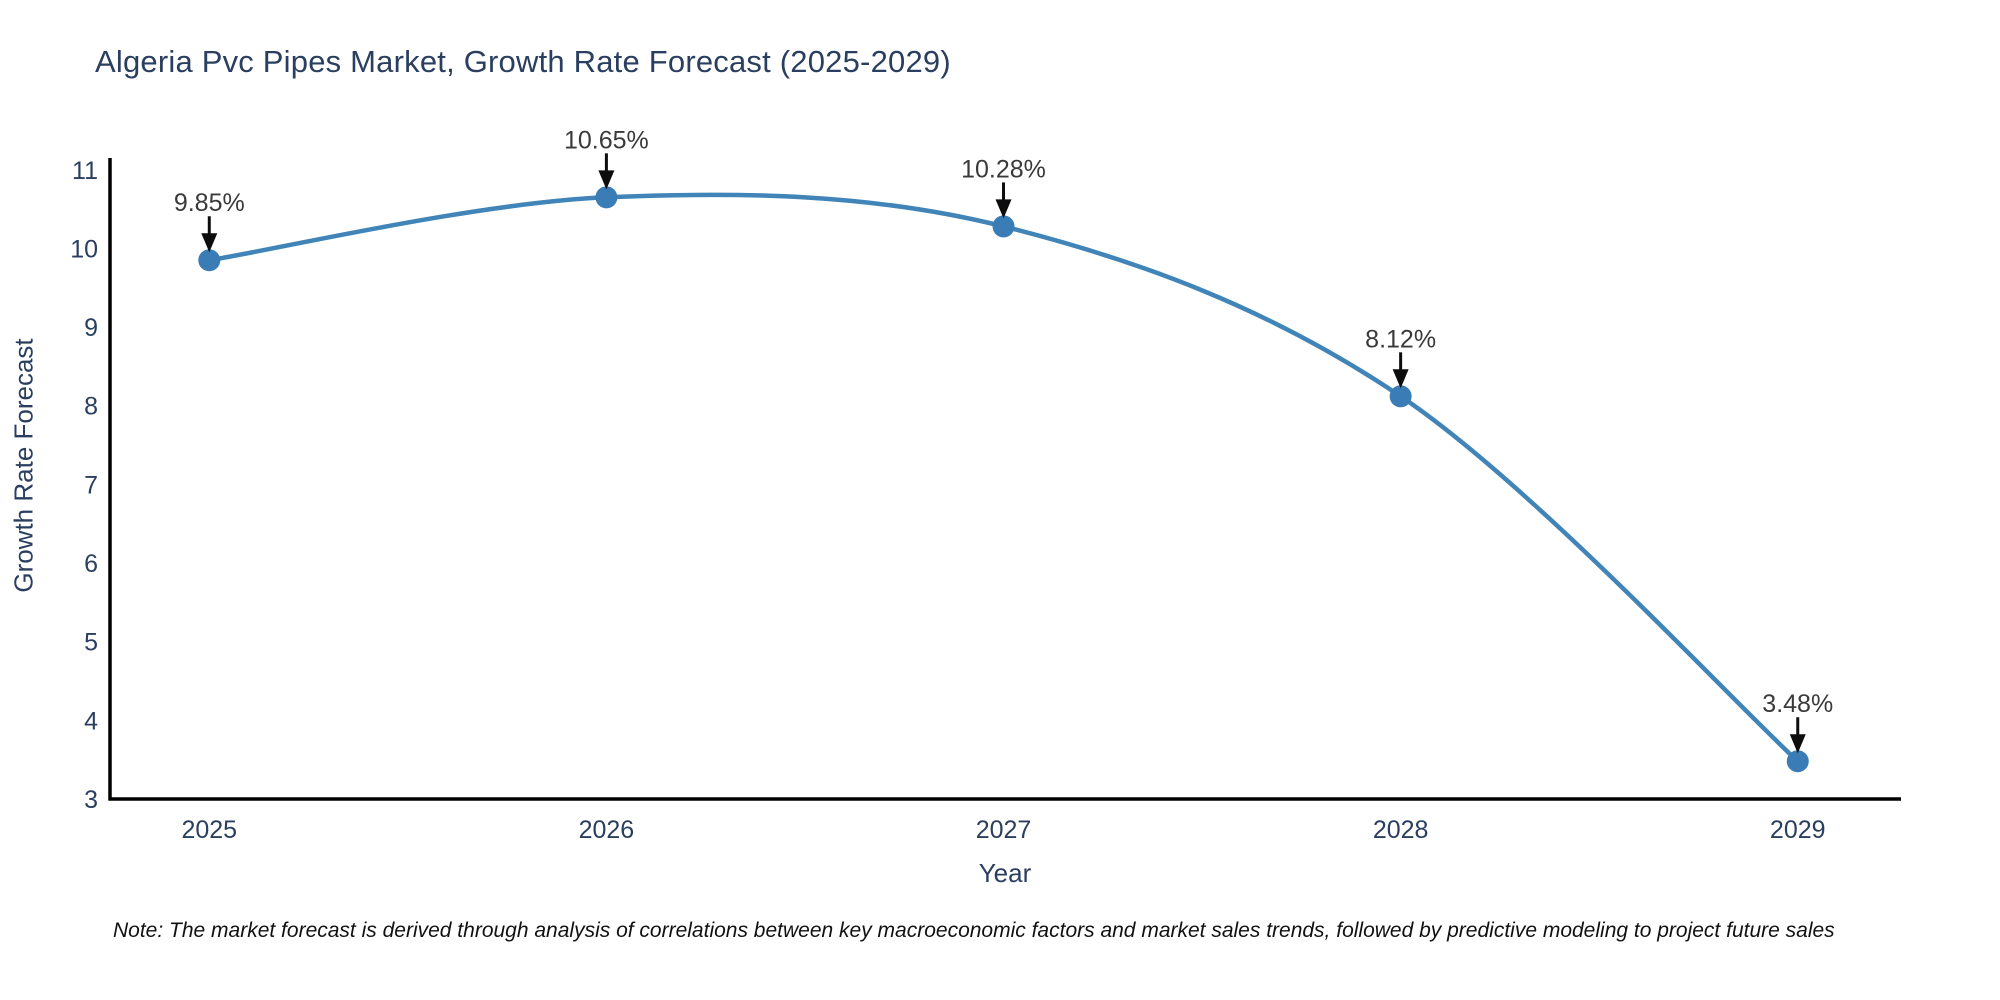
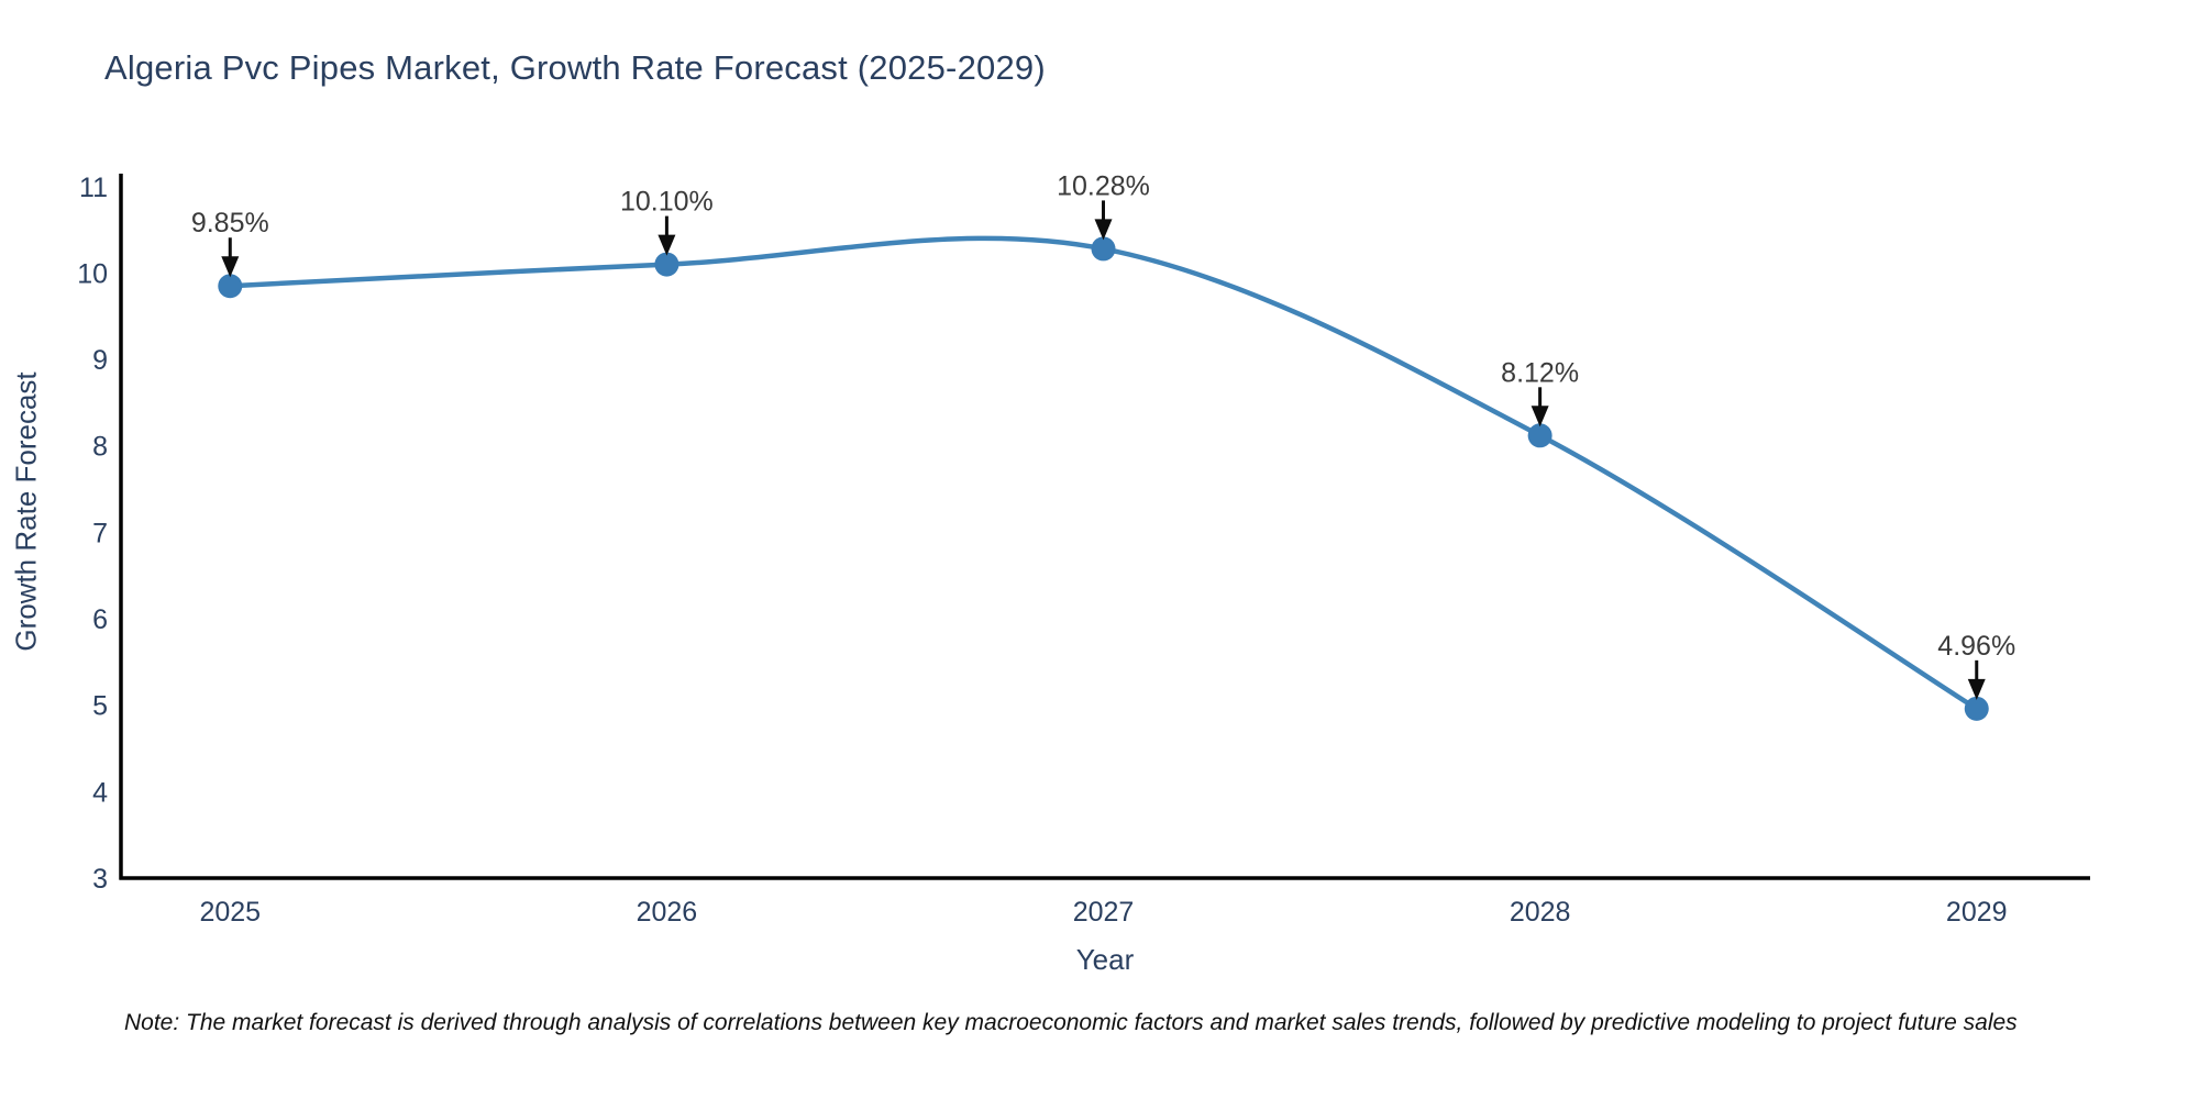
2026: 10.65% -> 10.10%
2029: 3.48% -> 4.96%
